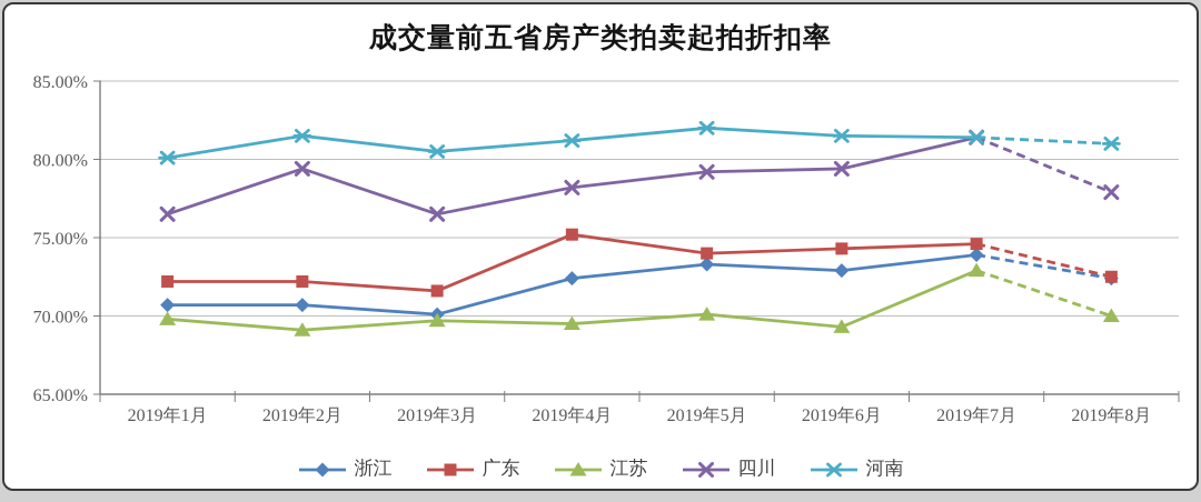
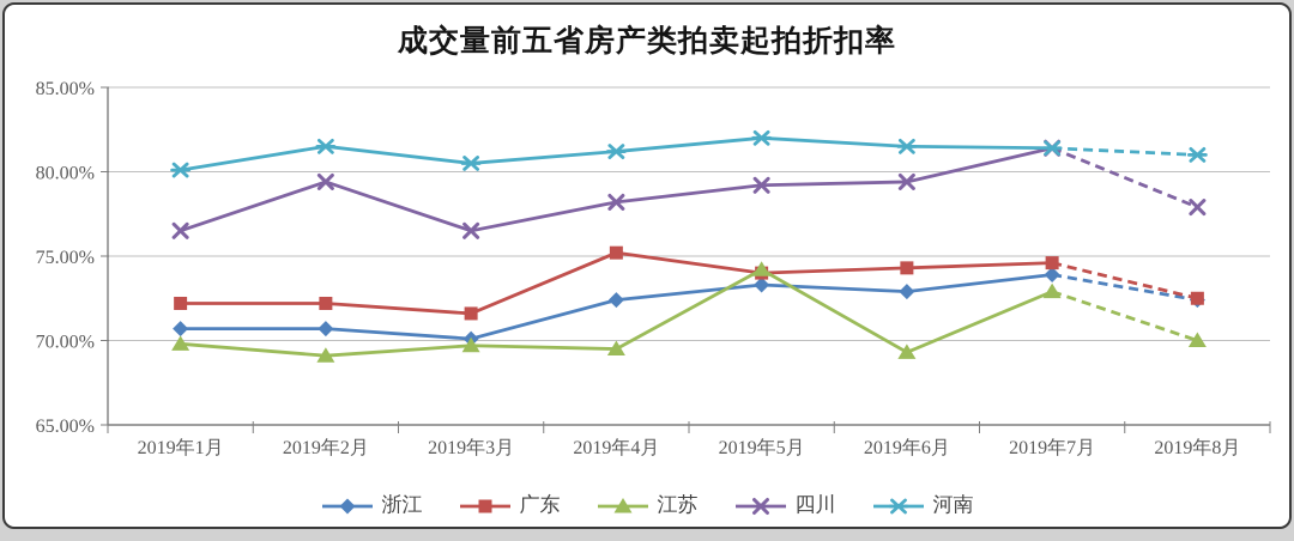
江苏/2019年5月: 70.1% -> 74.2%
